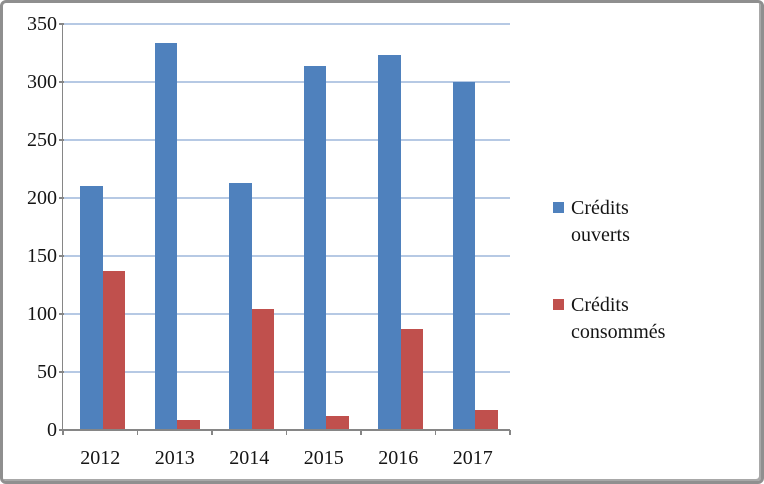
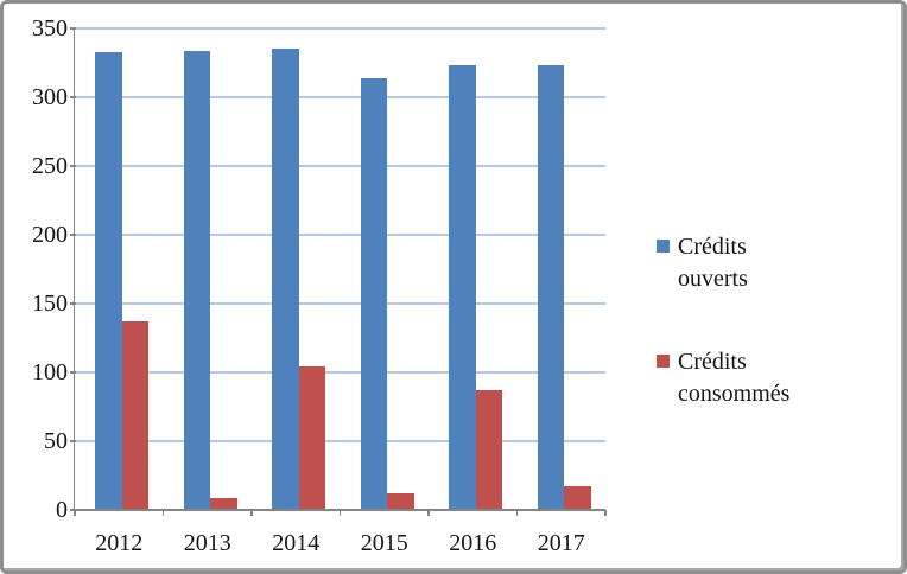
Crédits ouverts/2012: 210 -> 333
Crédits ouverts/2014: 213 -> 335
Crédits ouverts/2017: 300 -> 323
